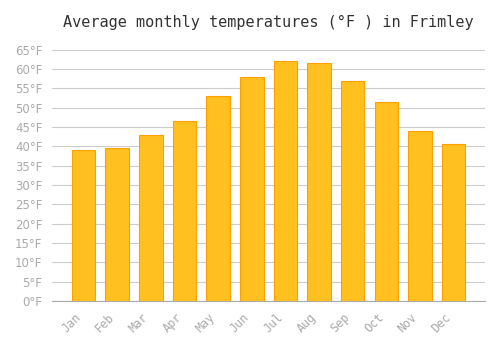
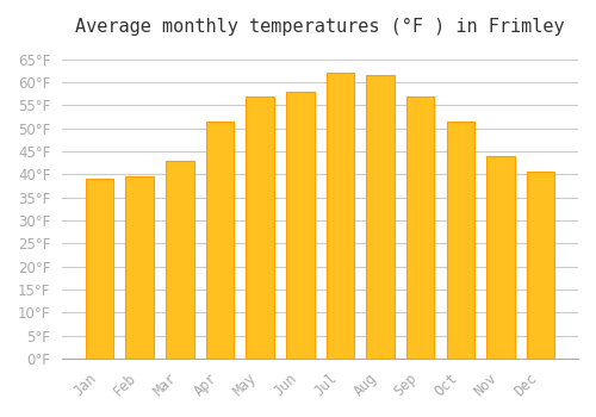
Apr: 46.5°F -> 51.5°F
May: 53.0°F -> 57.0°F
